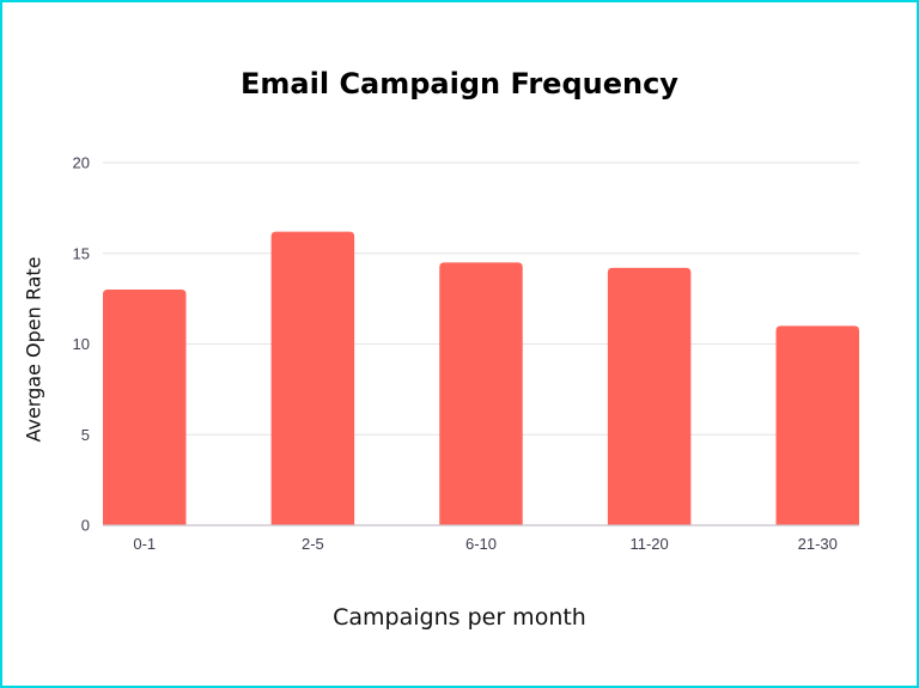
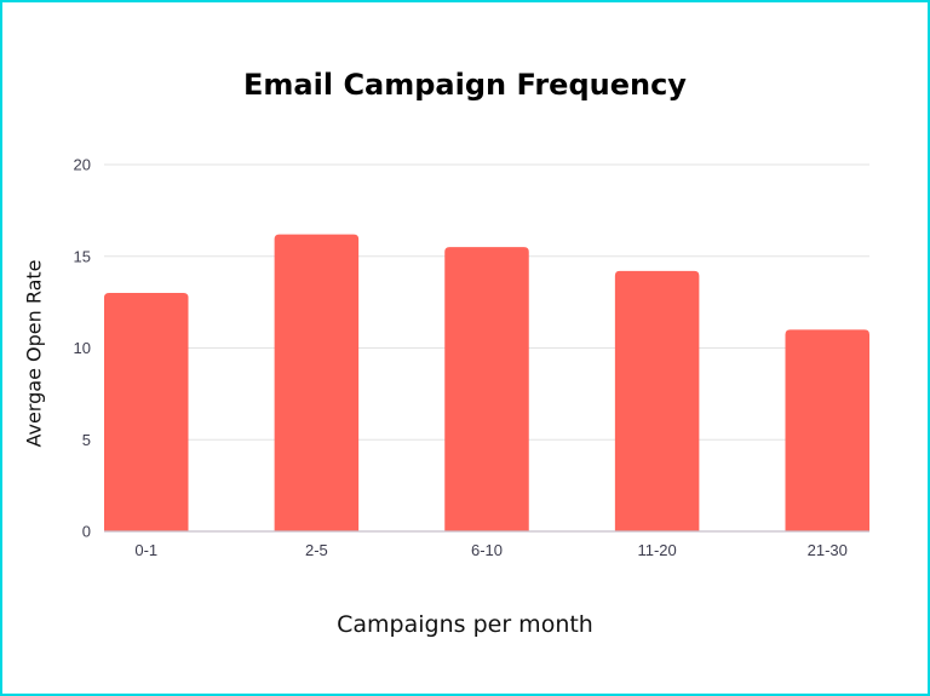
6-10: 14.5 -> 15.5
